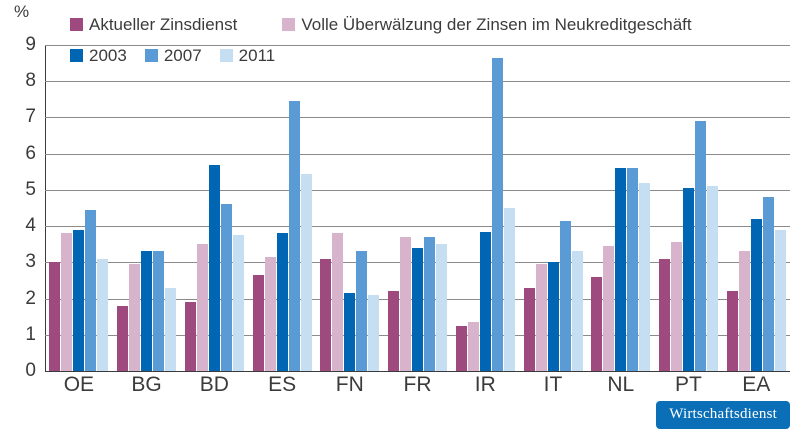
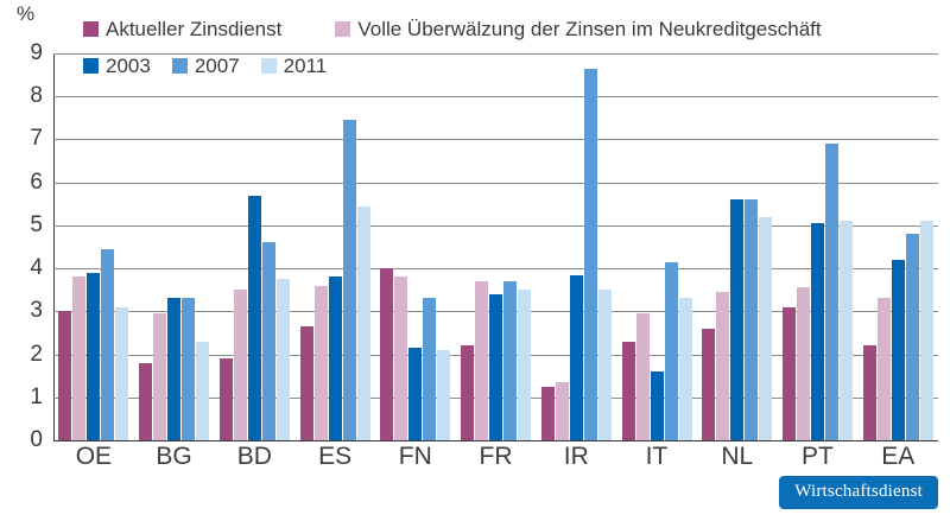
Volle Überwälzung der Zinsen im Neukreditgeschäft/ES: 3.1 -> 3.6
Aktueller Zinsdienst/FN: 3.1 -> 4.0
2011/IR: 4.5 -> 3.5
2003/IT: 3.0 -> 1.6
2011/EA: 3.9 -> 5.1
